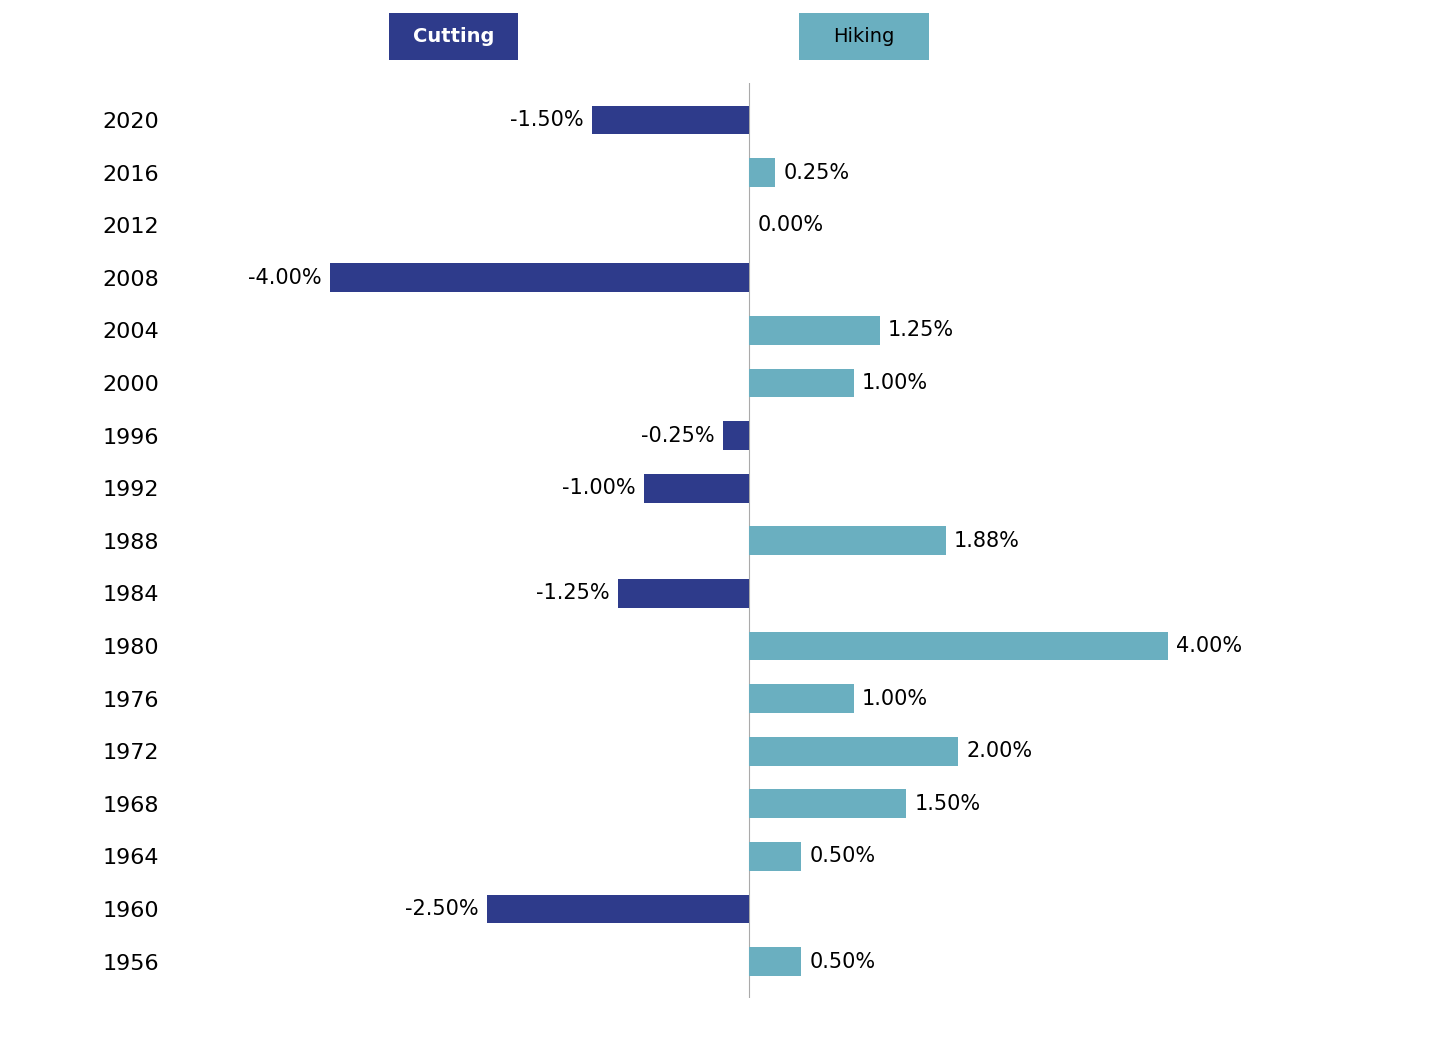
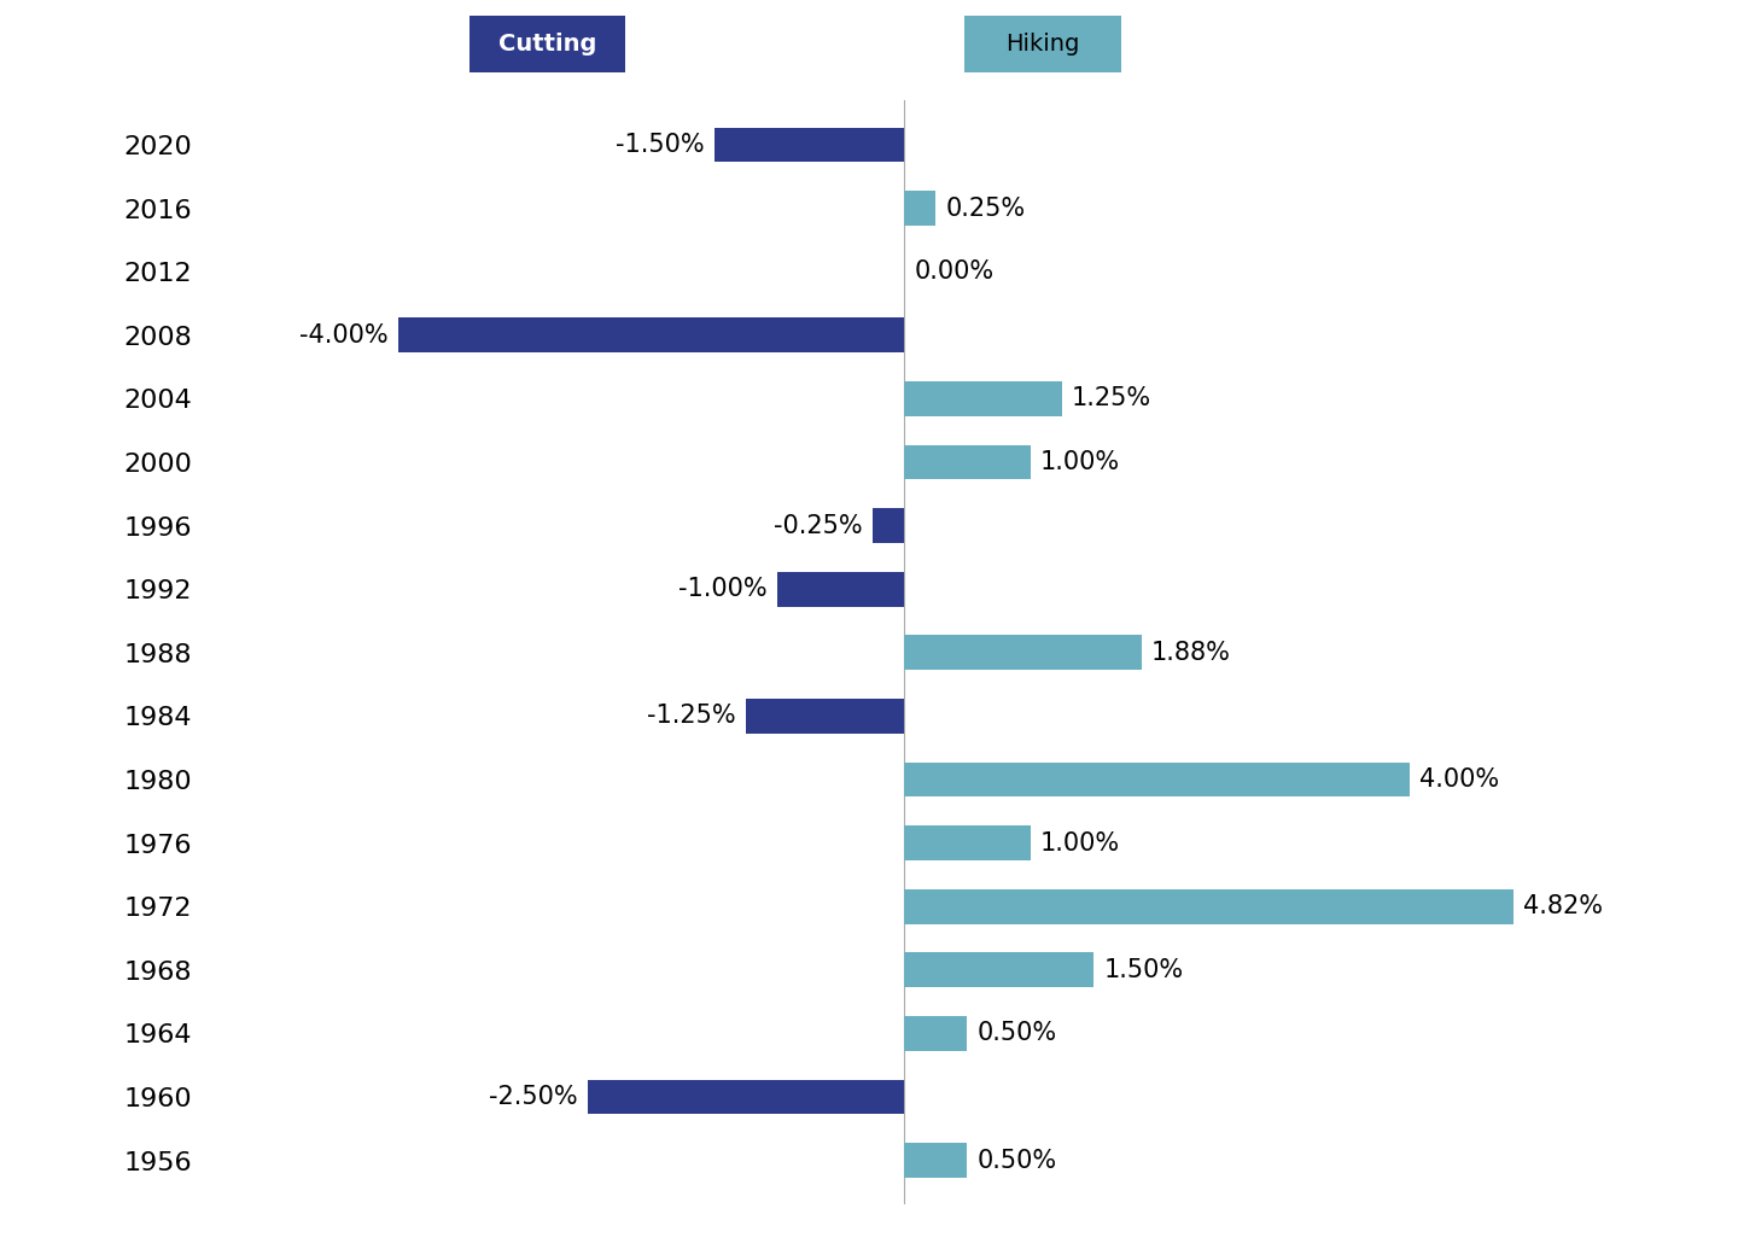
1972: 2.00% -> 4.82%
